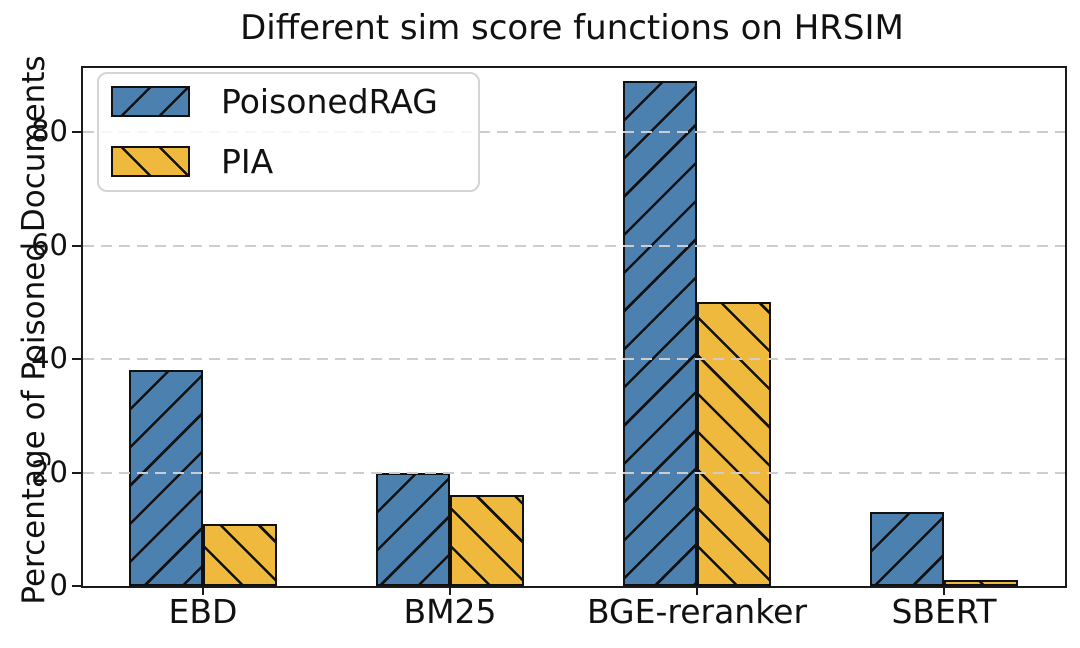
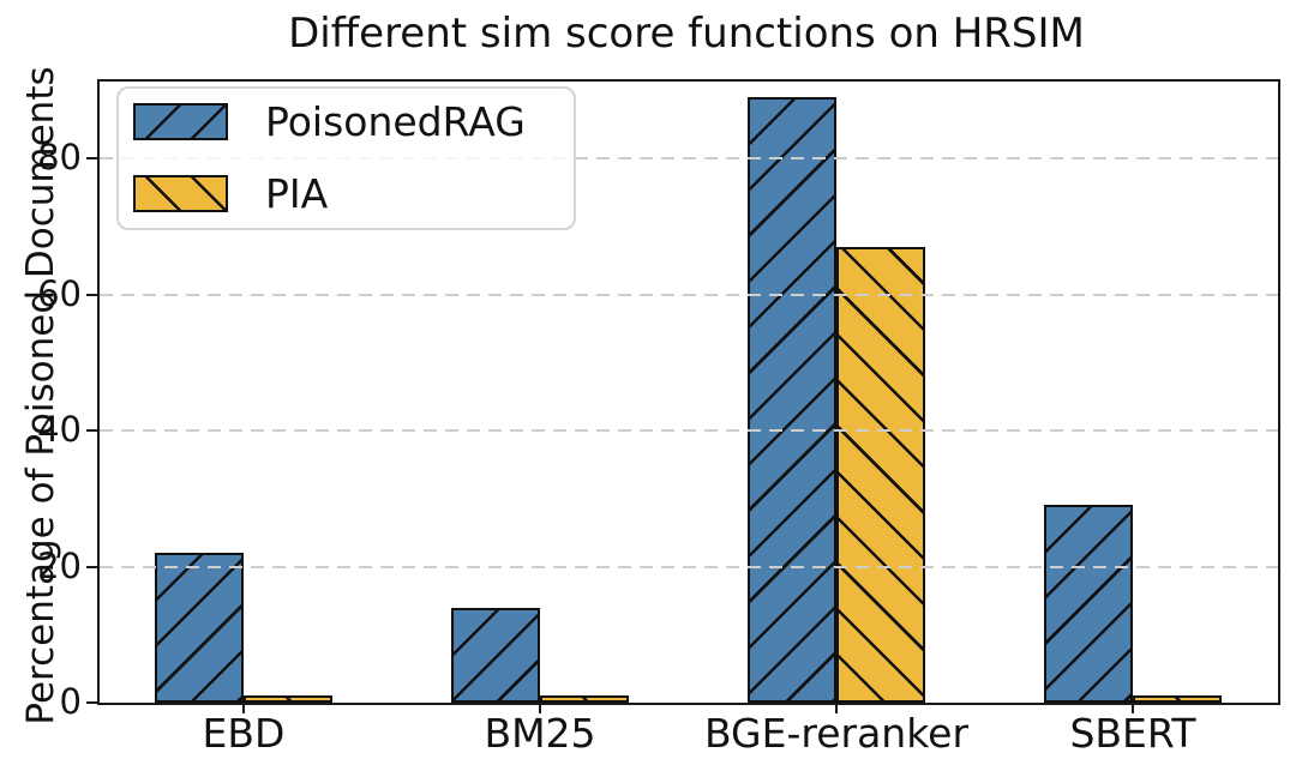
PoisonedRAG/EBD: 38 -> 22
PIA/EBD: 11 -> 1
PoisonedRAG/BM25: 20 -> 14
PIA/BM25: 16 -> 1
PIA/BGE-reranker: 50 -> 67
PoisonedRAG/SBERT: 13 -> 29
